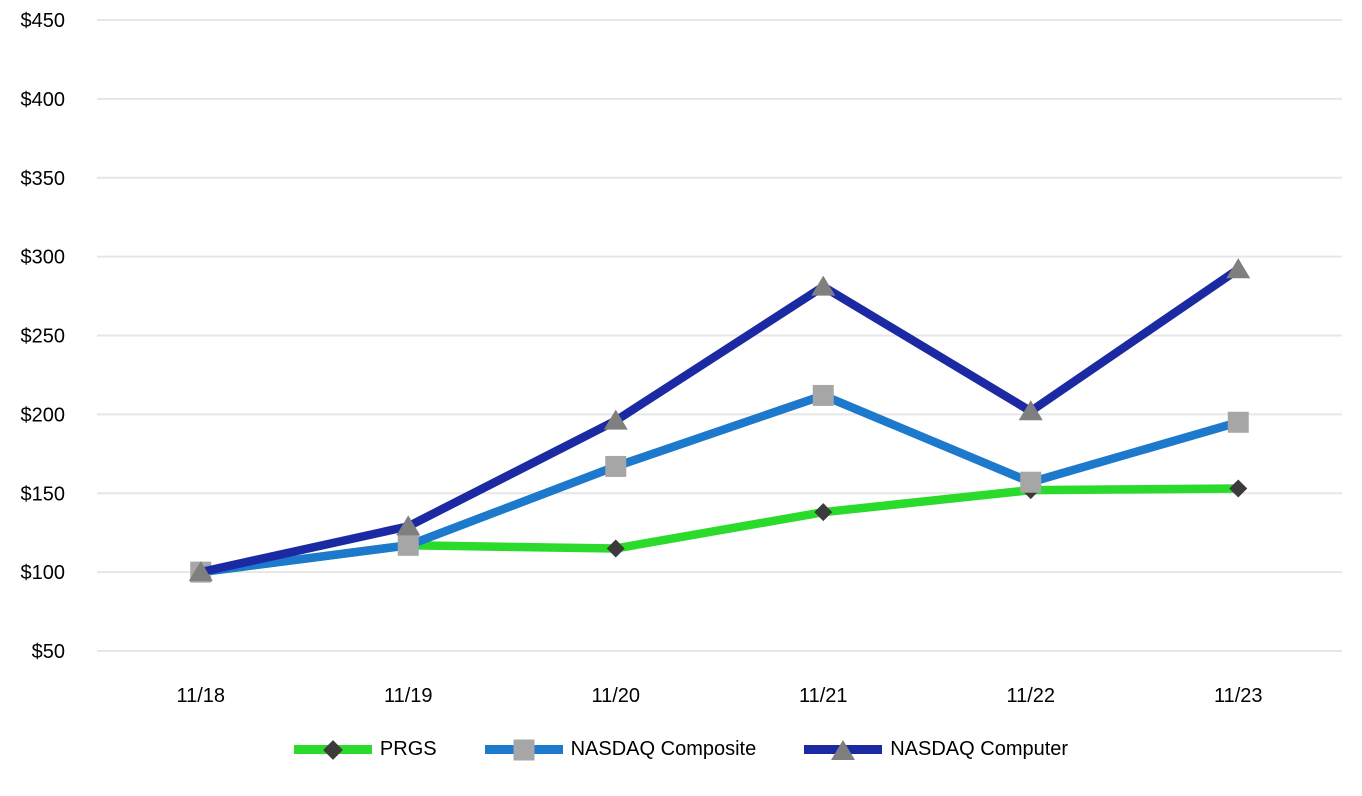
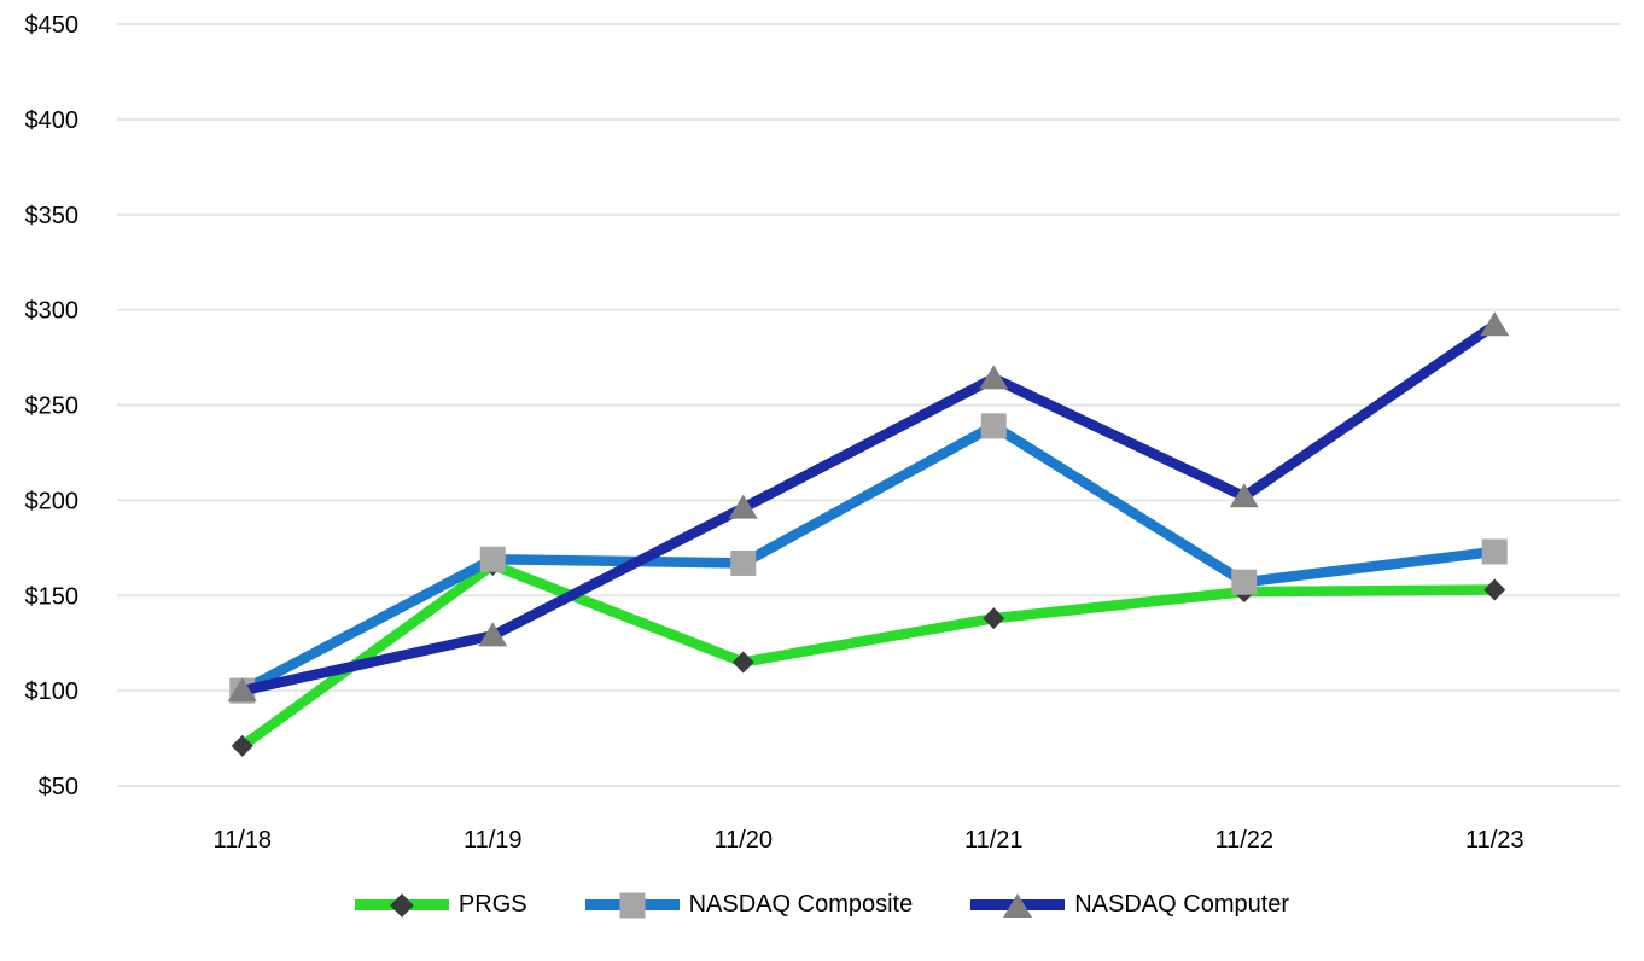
PRGS/11/18: $100 -> $71
PRGS/11/19: $117 -> $166
NASDAQ Composite/11/19: $117 -> $169
NASDAQ Composite/11/21: $212 -> $239
NASDAQ Computer/11/21: $281 -> $264
NASDAQ Composite/11/23: $195 -> $173
